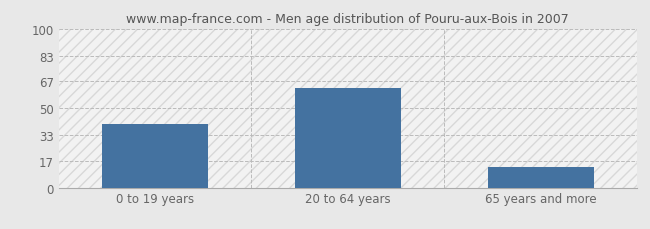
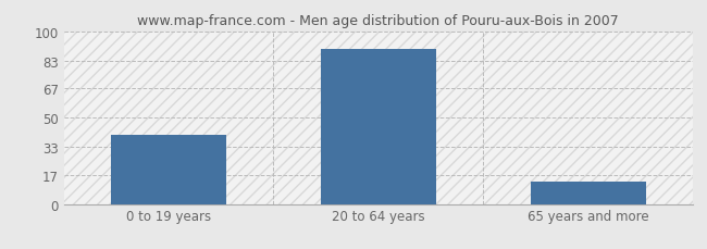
20 to 64 years: 63 -> 90
